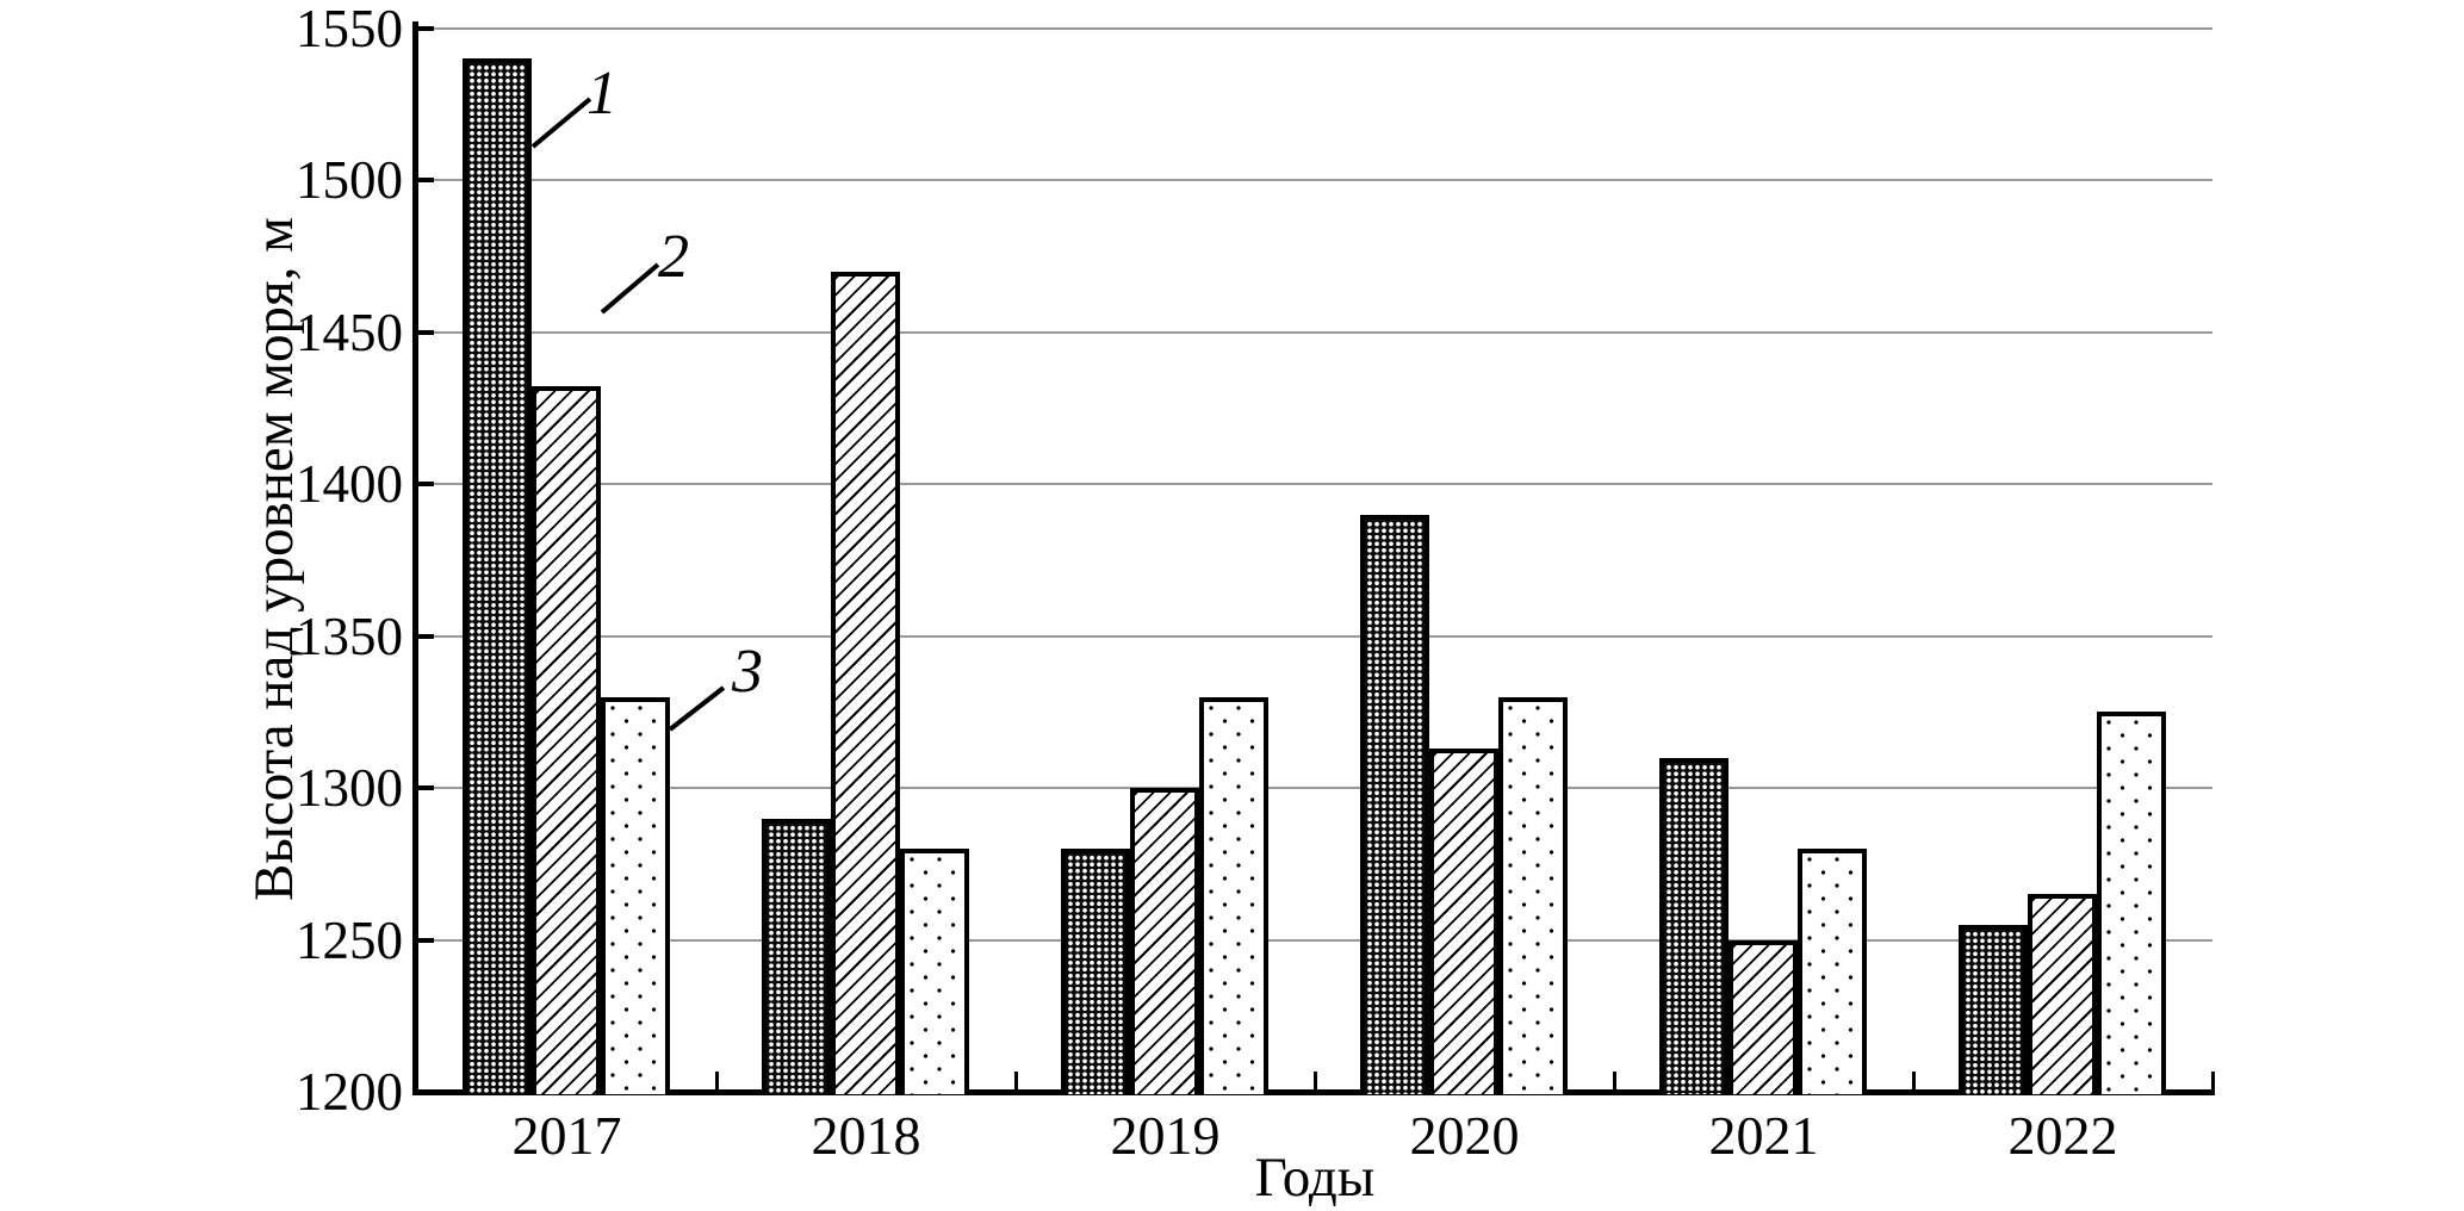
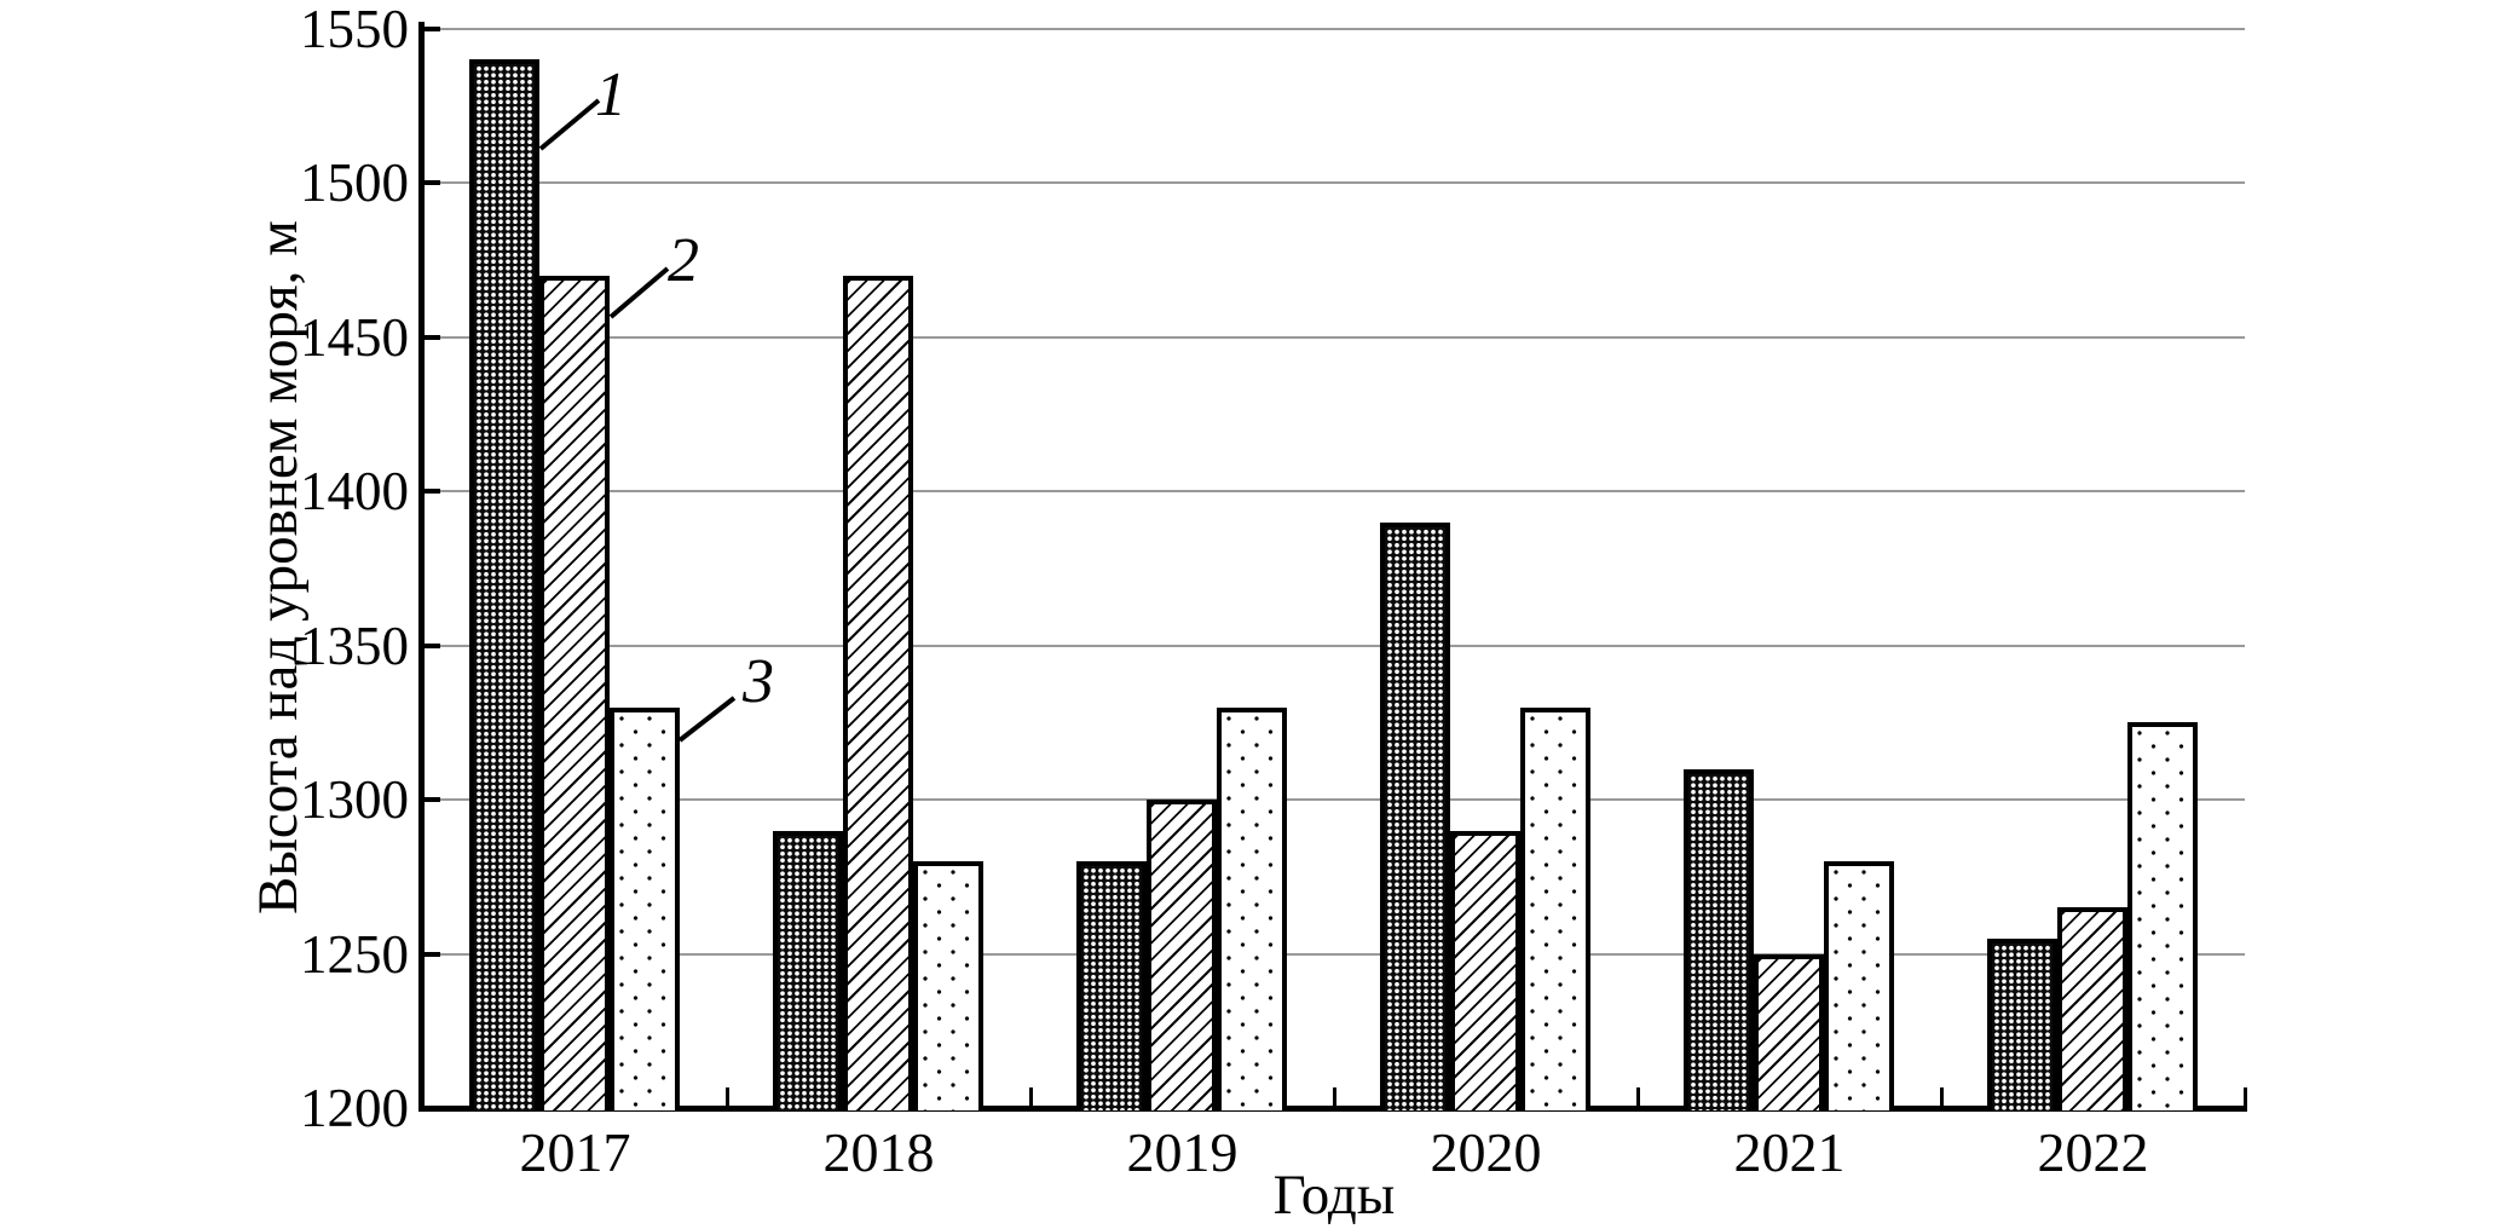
2/2017: 1432 -> 1470
2/2020: 1313 -> 1290
